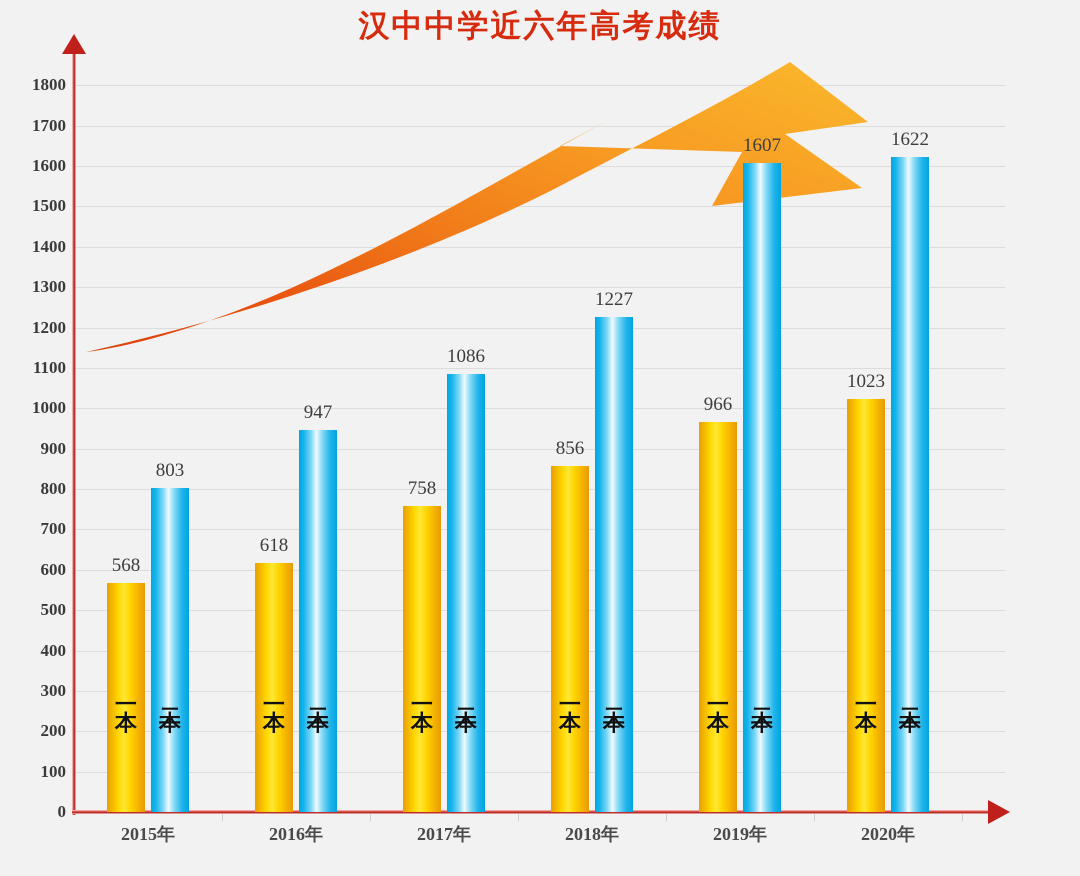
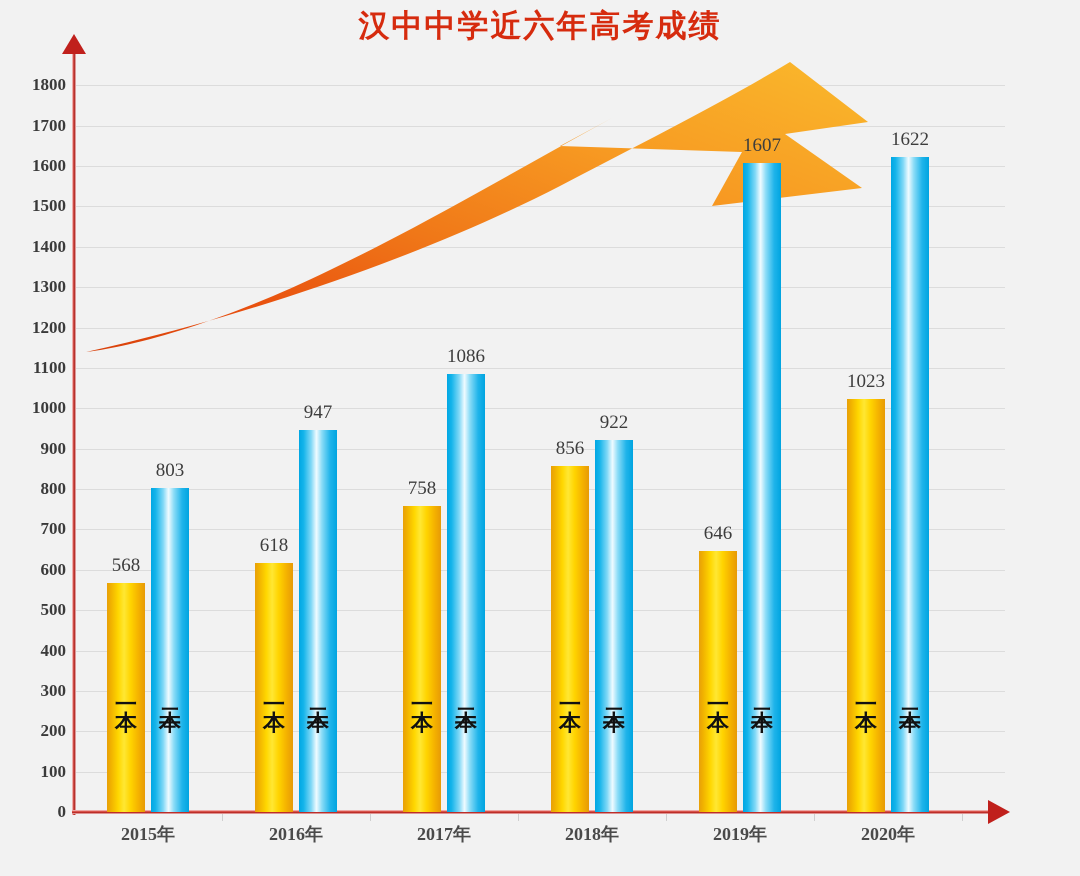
二本/2018年: 1227 -> 922
一本/2019年: 966 -> 646
